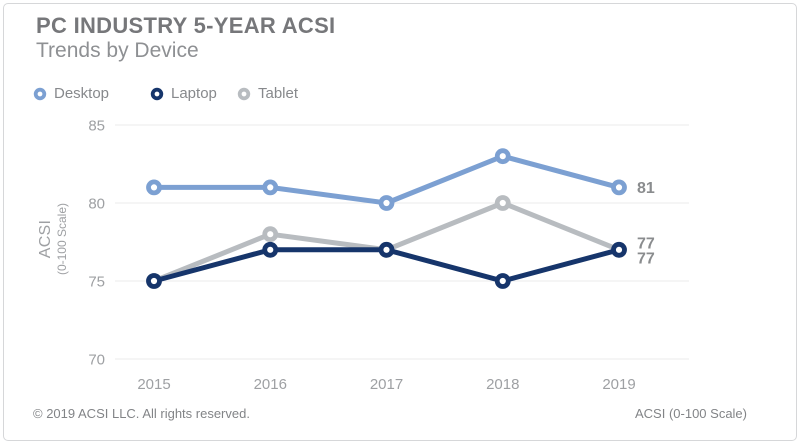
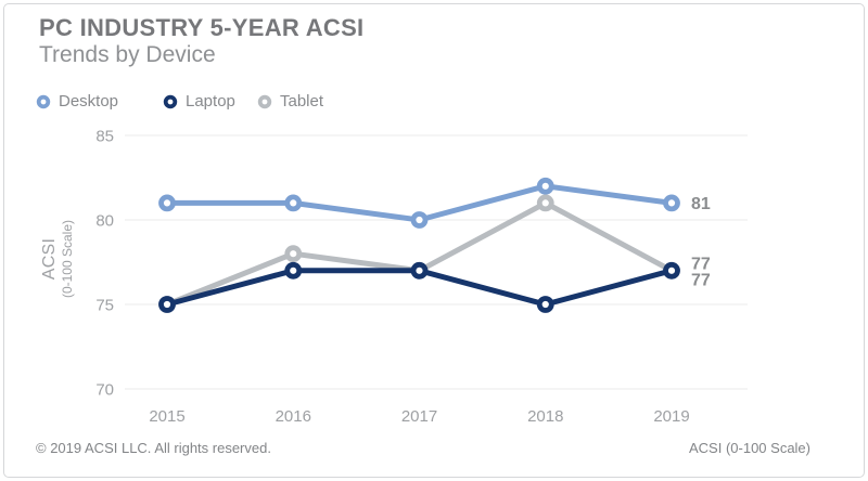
Desktop/2018: 83 -> 82
Tablet/2018: 80 -> 81
